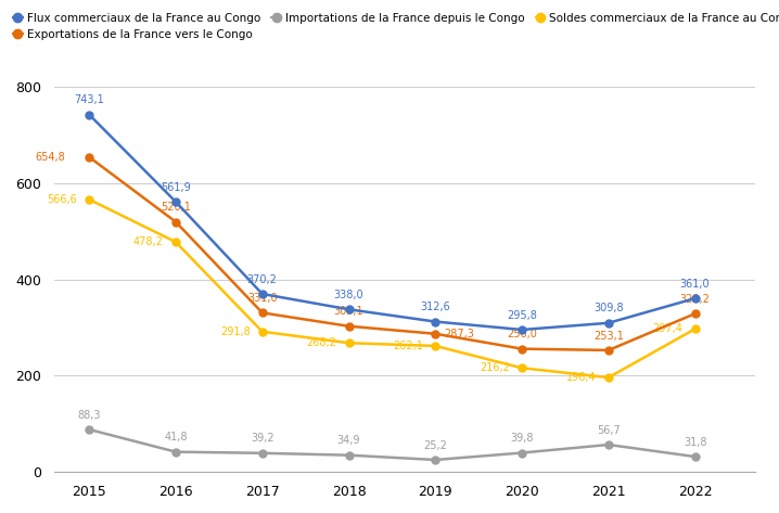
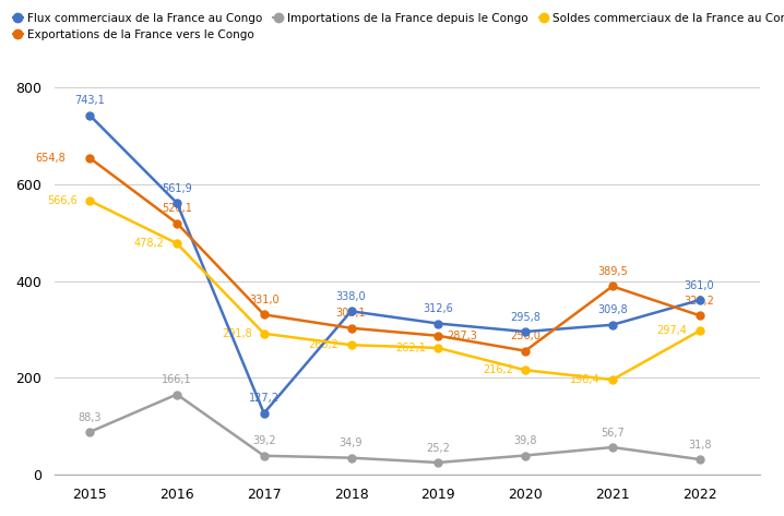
Importations de la France depuis le Congo/2016: 41,8 -> 166,1
Flux commerciaux de la France au Congo/2017: 370,2 -> 127,2
Exportations de la France vers le Congo/2021: 253,1 -> 389,5
